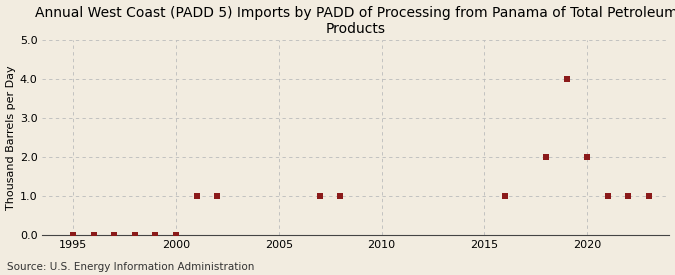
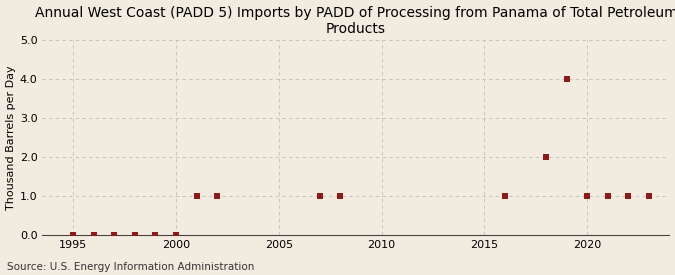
2020: 2 -> 1
